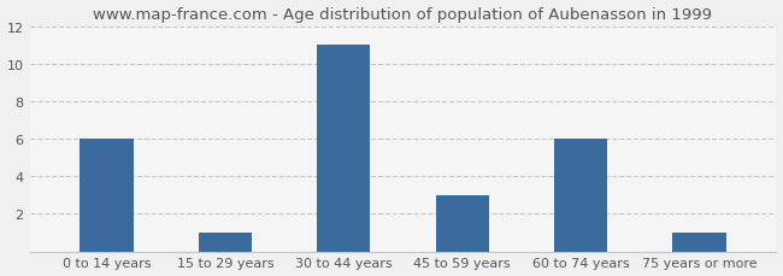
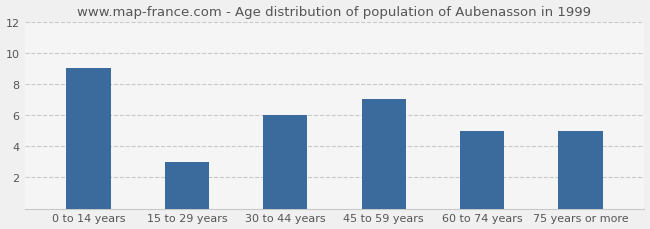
0 to 14 years: 6 -> 9
15 to 29 years: 1 -> 3
30 to 44 years: 11 -> 6
45 to 59 years: 3 -> 7
60 to 74 years: 6 -> 5
75 years or more: 1 -> 5
